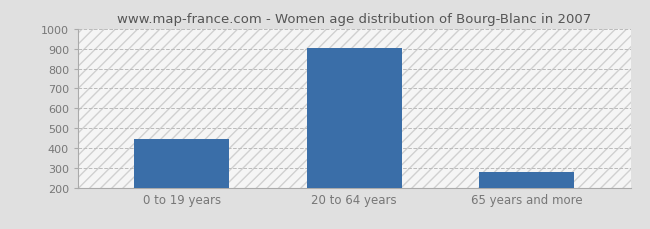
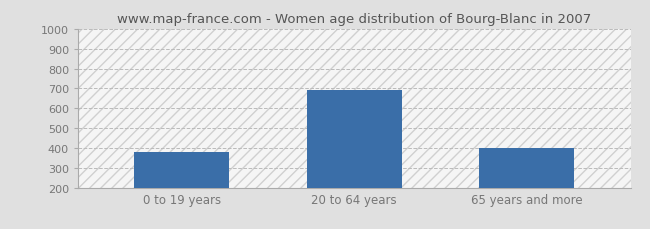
0 to 19 years: 450 -> 380
20 to 64 years: 910 -> 690
65 years and more: 280 -> 400
